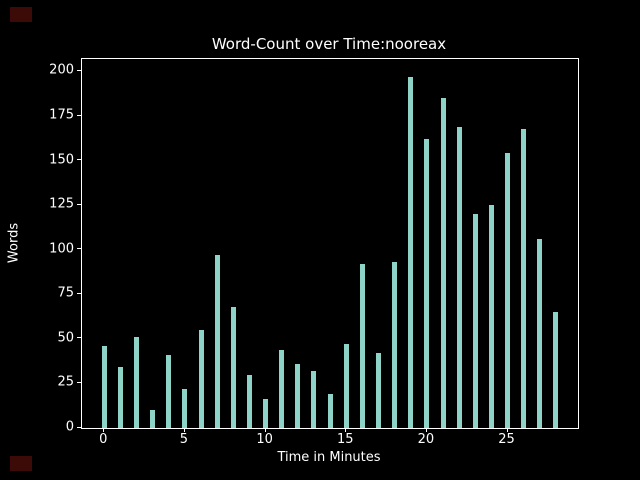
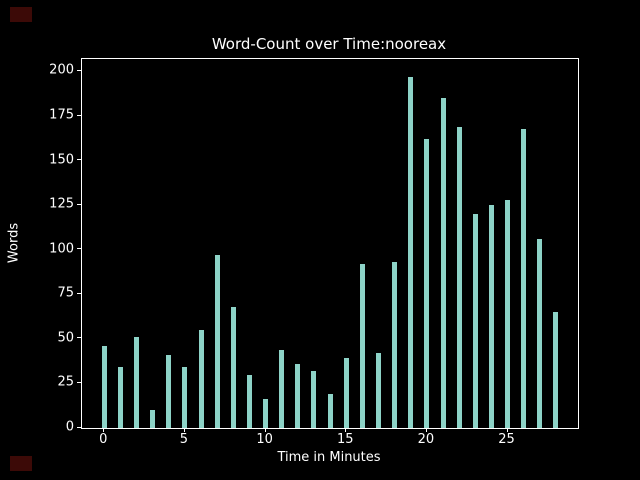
5: 22 -> 34
15: 47 -> 39
25: 154 -> 128
